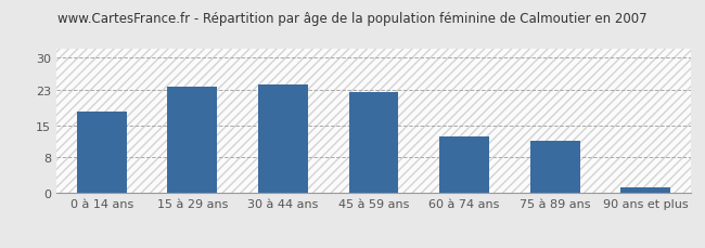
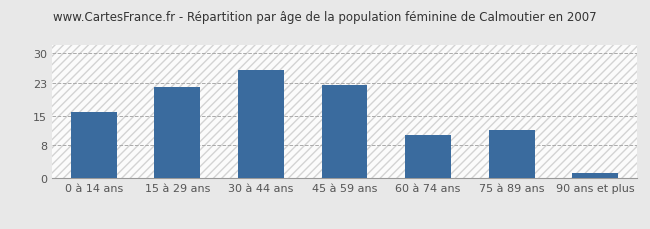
0 à 14 ans: 18.0 -> 16.0
15 à 29 ans: 23.5 -> 22.0
30 à 44 ans: 24.2 -> 26.0
60 à 74 ans: 12.5 -> 10.5
